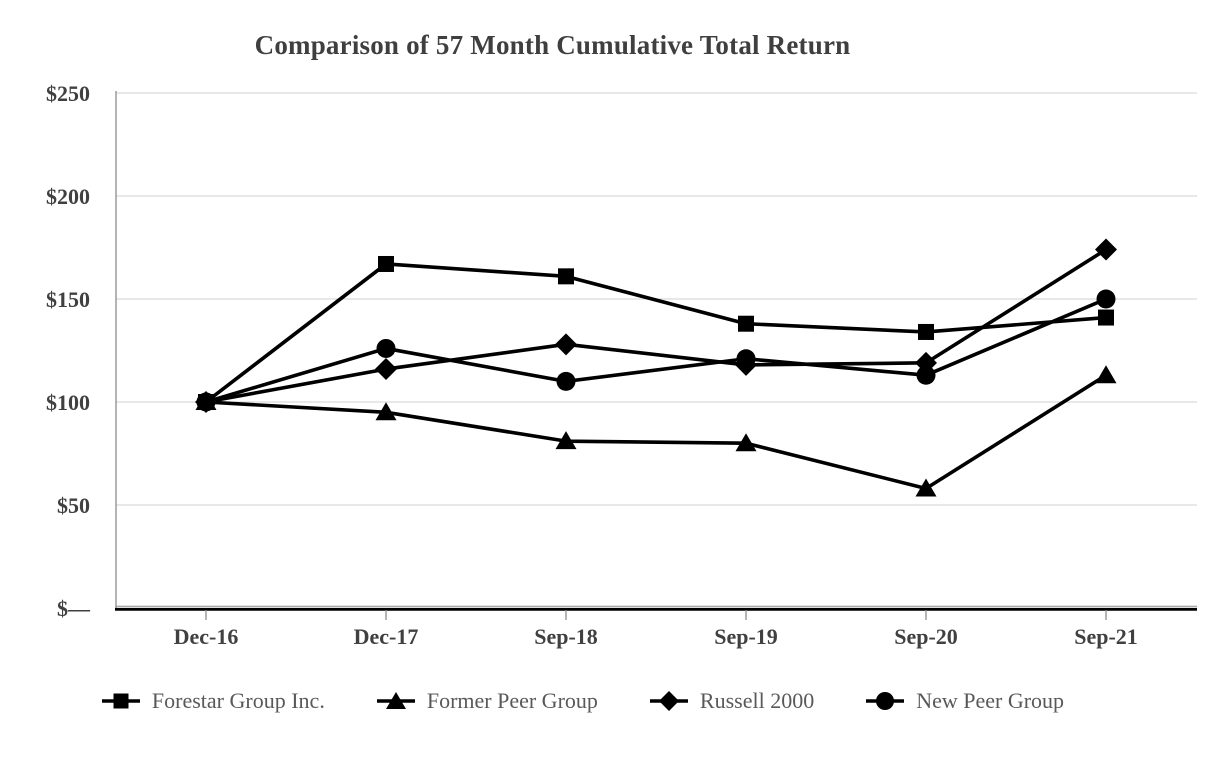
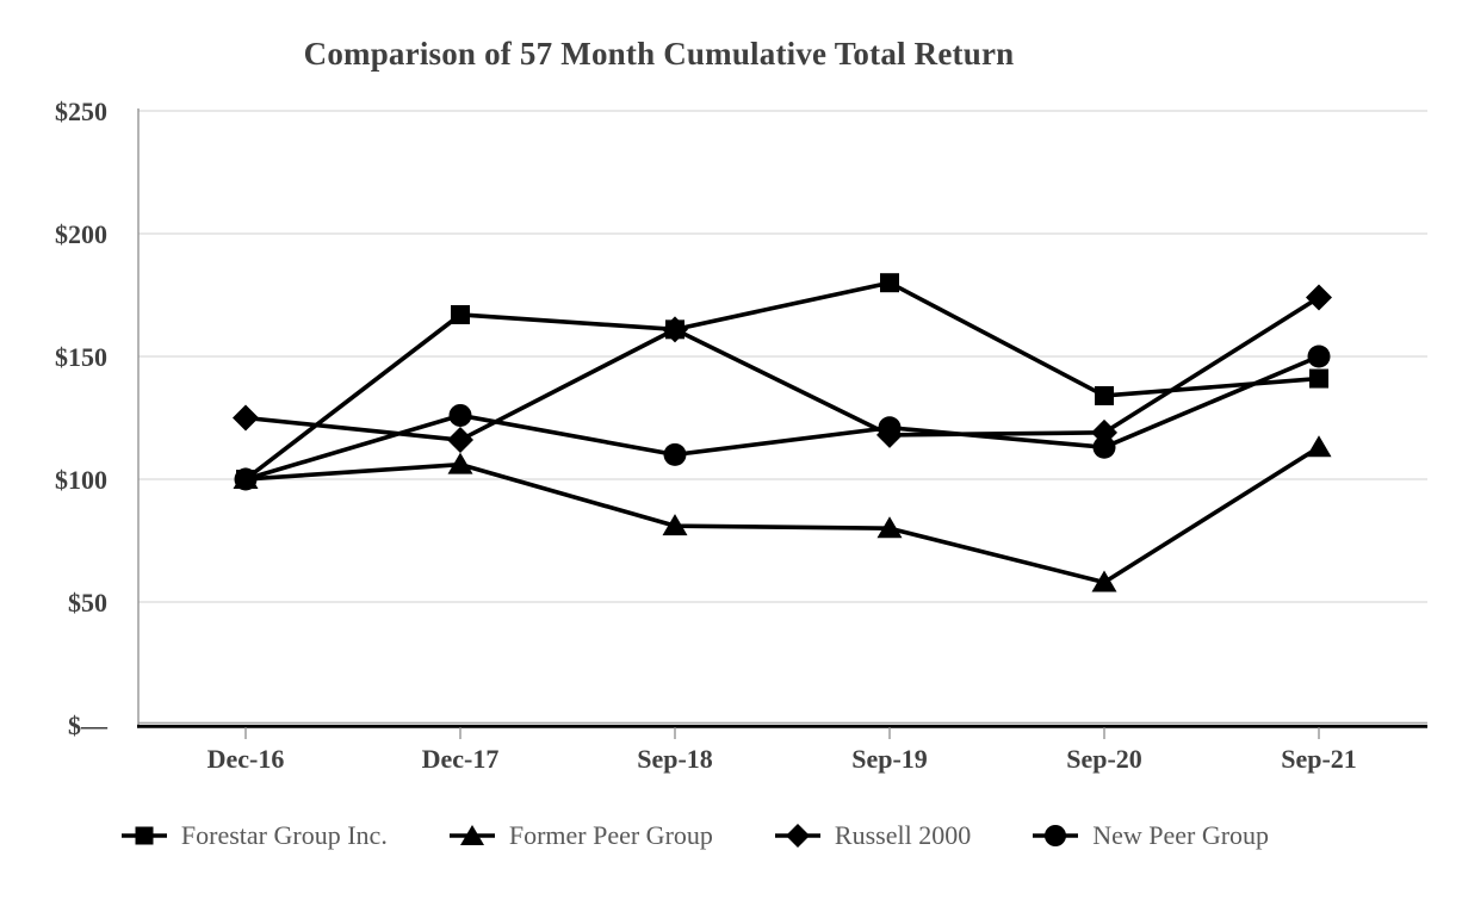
Russell 2000/Dec-16: $100 -> $125
Former Peer Group/Dec-17: $95 -> $106
Russell 2000/Sep-18: $128 -> $161
Forestar Group Inc./Sep-19: $138 -> $180
